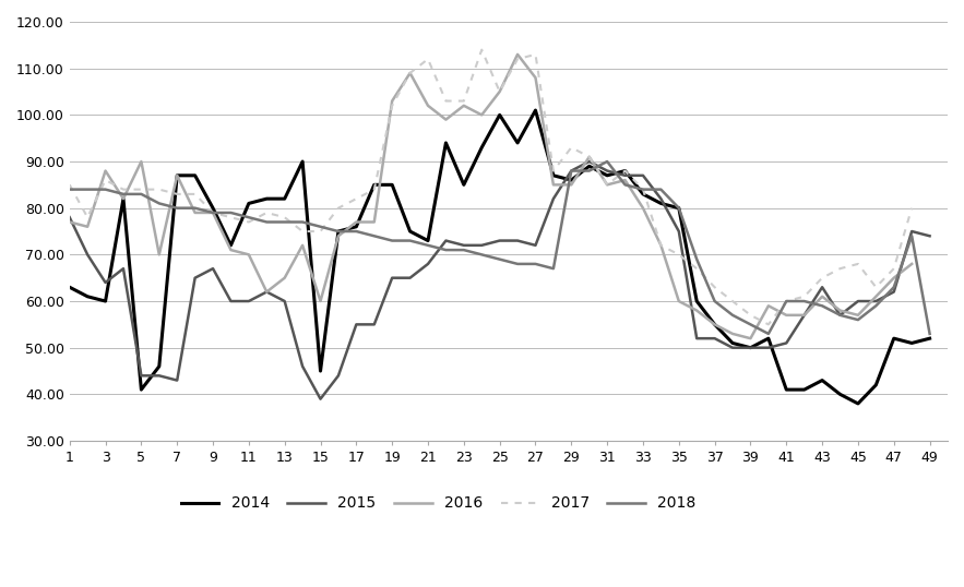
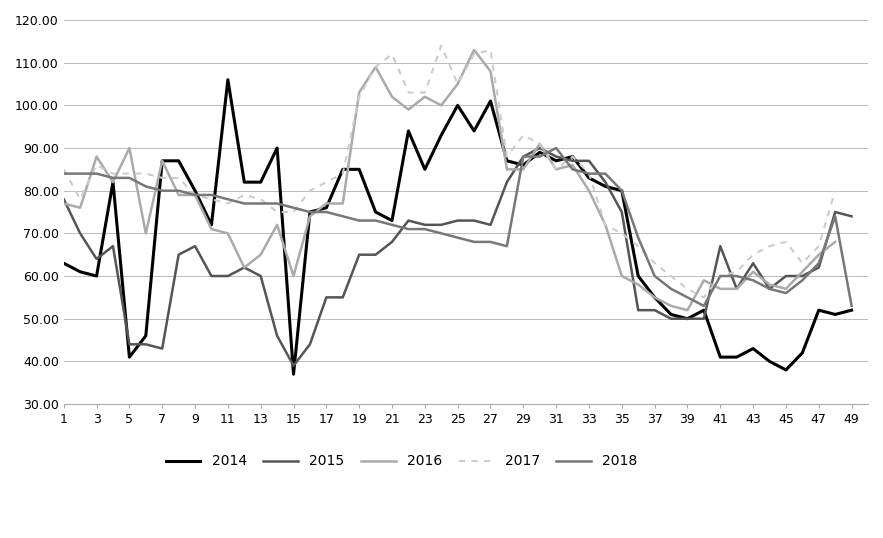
2014/11: 81 -> 106
2014/15: 45 -> 37
2015/41: 51 -> 67
